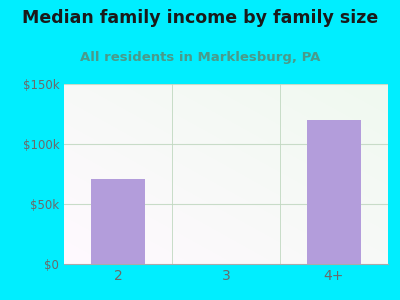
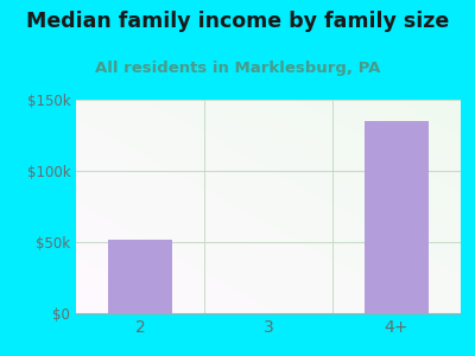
2: $71k -> $52k
4+: $120k -> $135k
